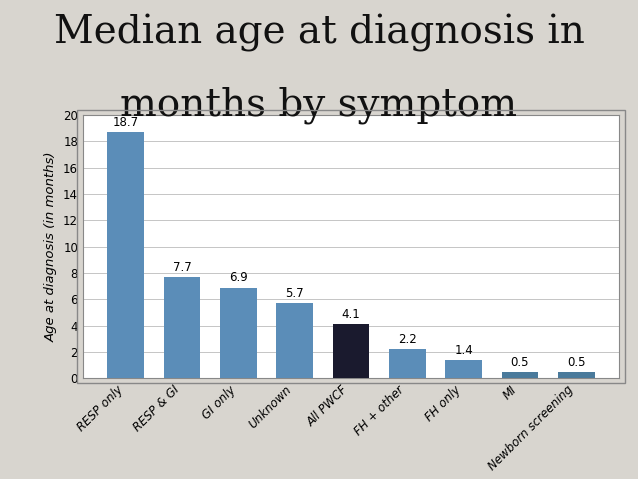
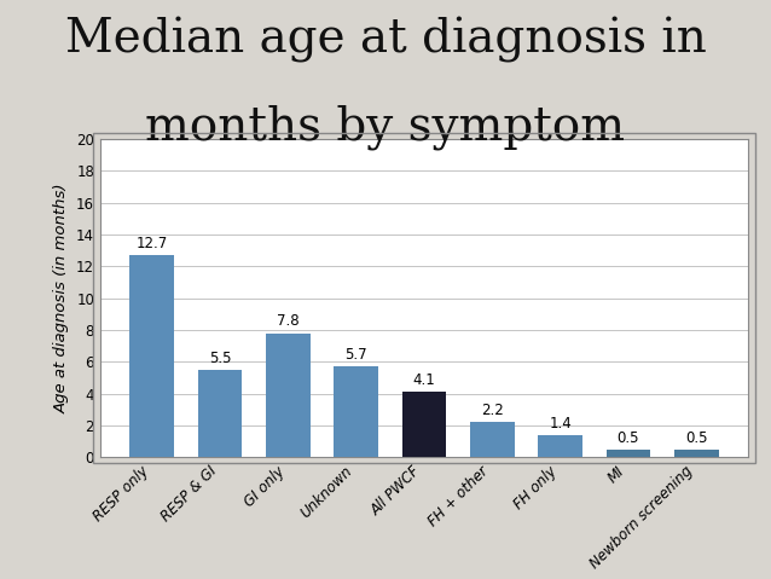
RESP only: 18.7 -> 12.7
RESP & GI: 7.7 -> 5.5
GI only: 6.9 -> 7.8
